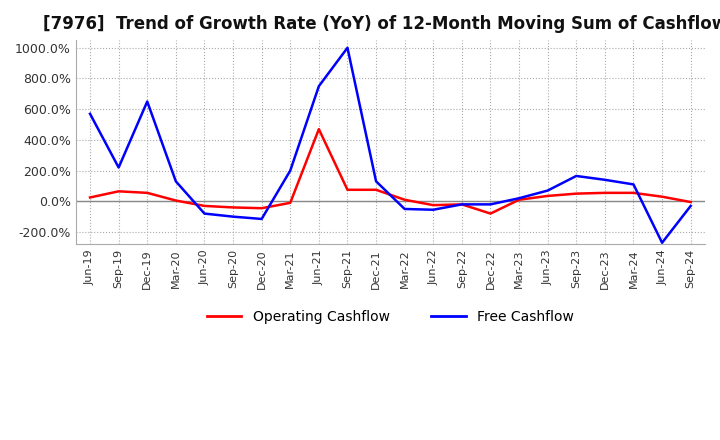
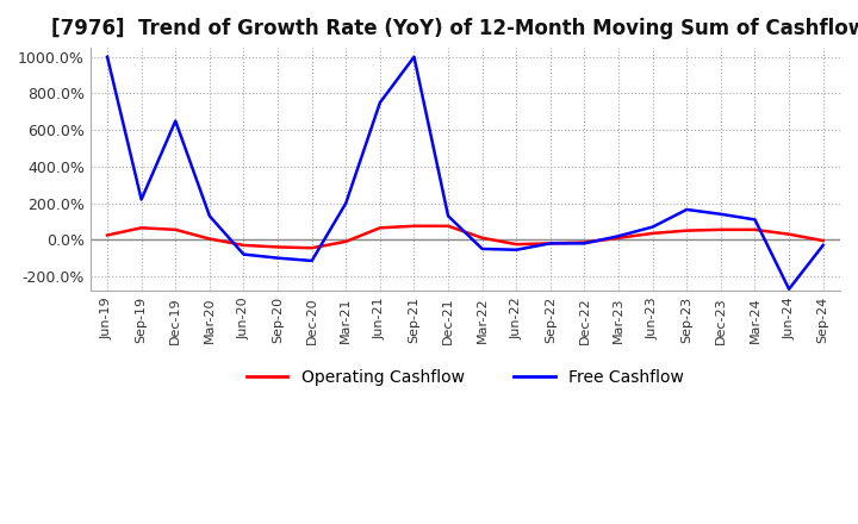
Free Cashflow/Jun-19: 570% -> 1000%
Operating Cashflow/Jun-21: 470% -> 60%
Operating Cashflow/Dec-22: -80% -> -20%
